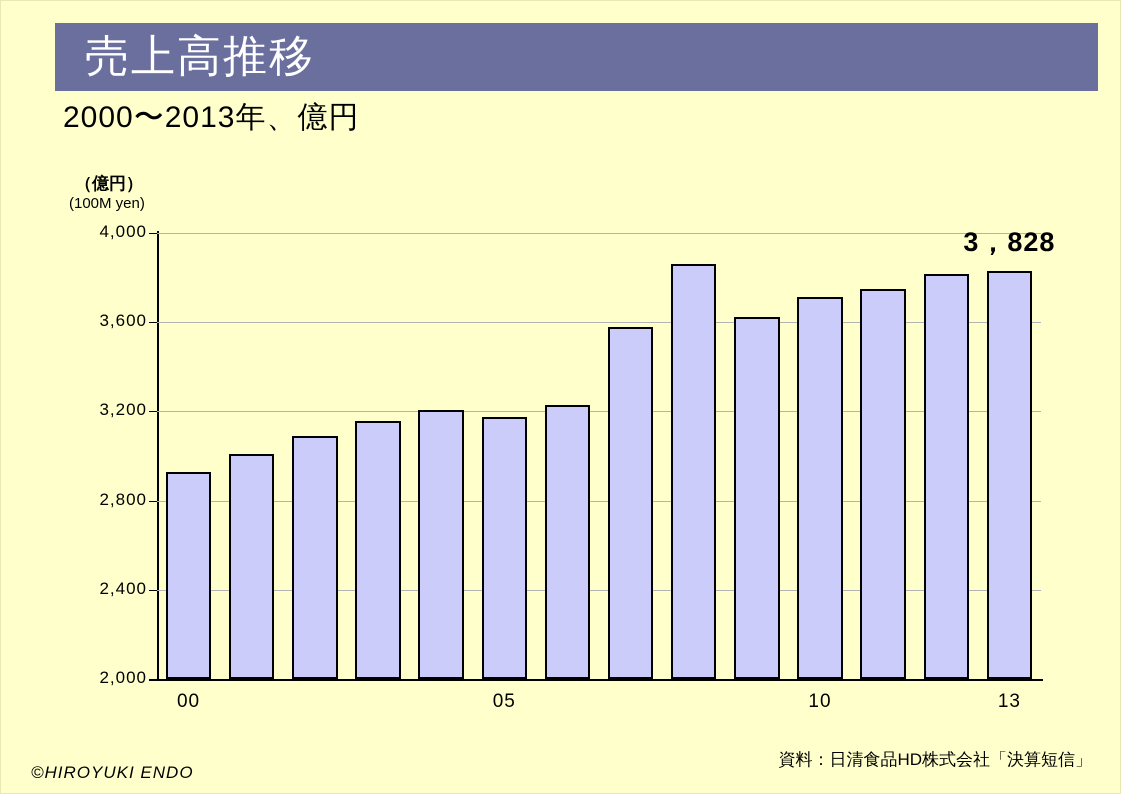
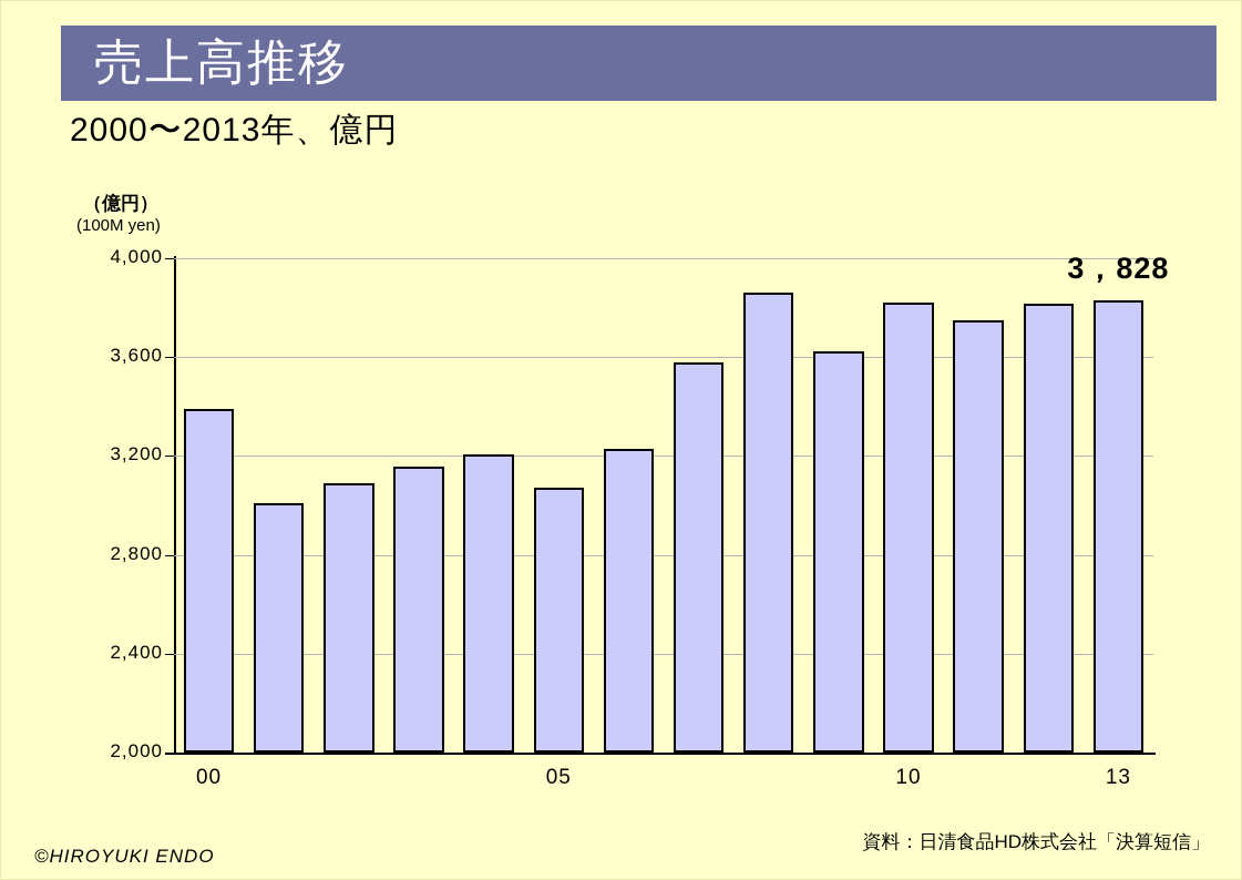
00: 2930 -> 3390
05: 3180 -> 3070
10: 3720 -> 3820
